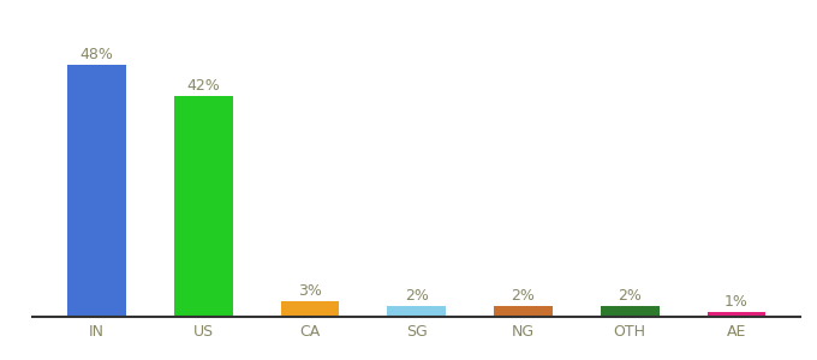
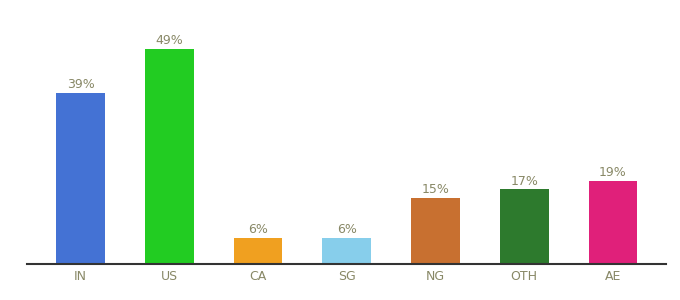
IN: 48% -> 39%
US: 42% -> 49%
CA: 3% -> 6%
SG: 2% -> 6%
NG: 2% -> 15%
OTH: 2% -> 17%
AE: 1% -> 19%
